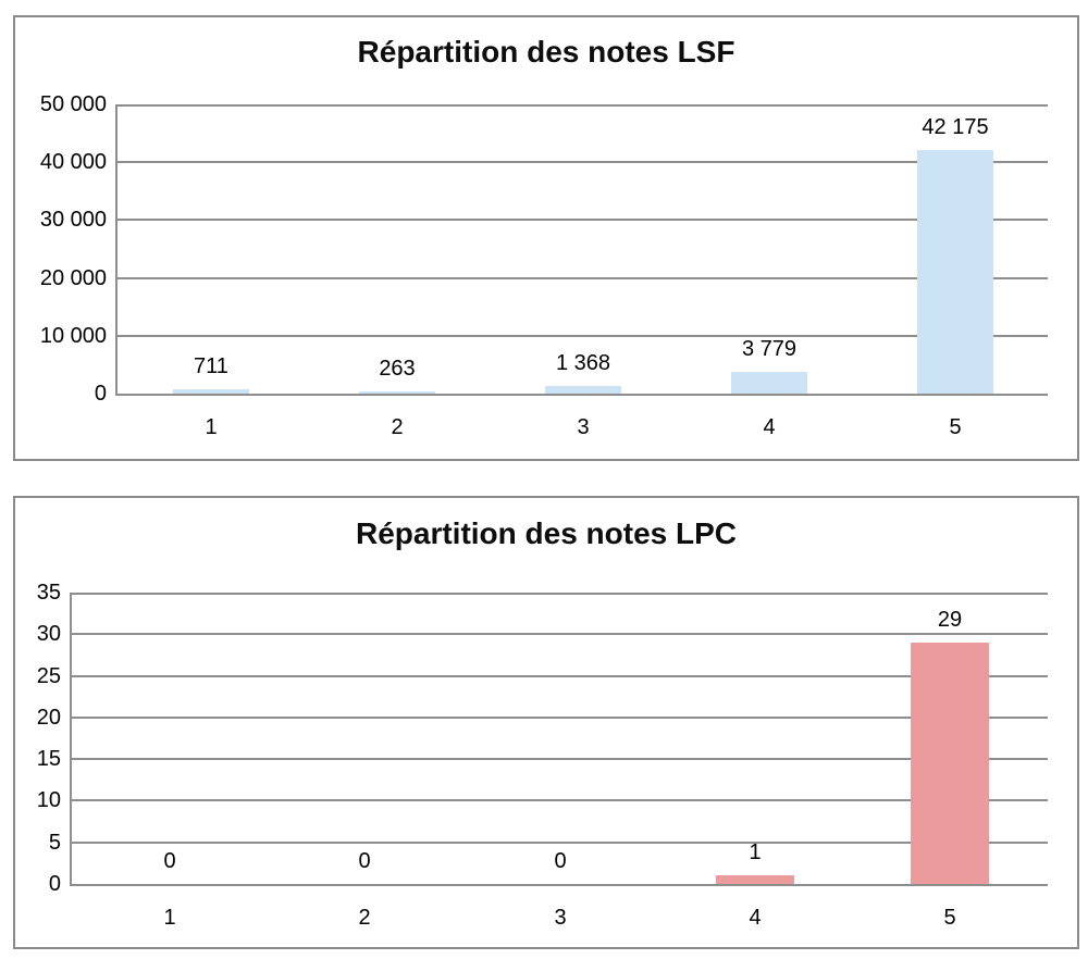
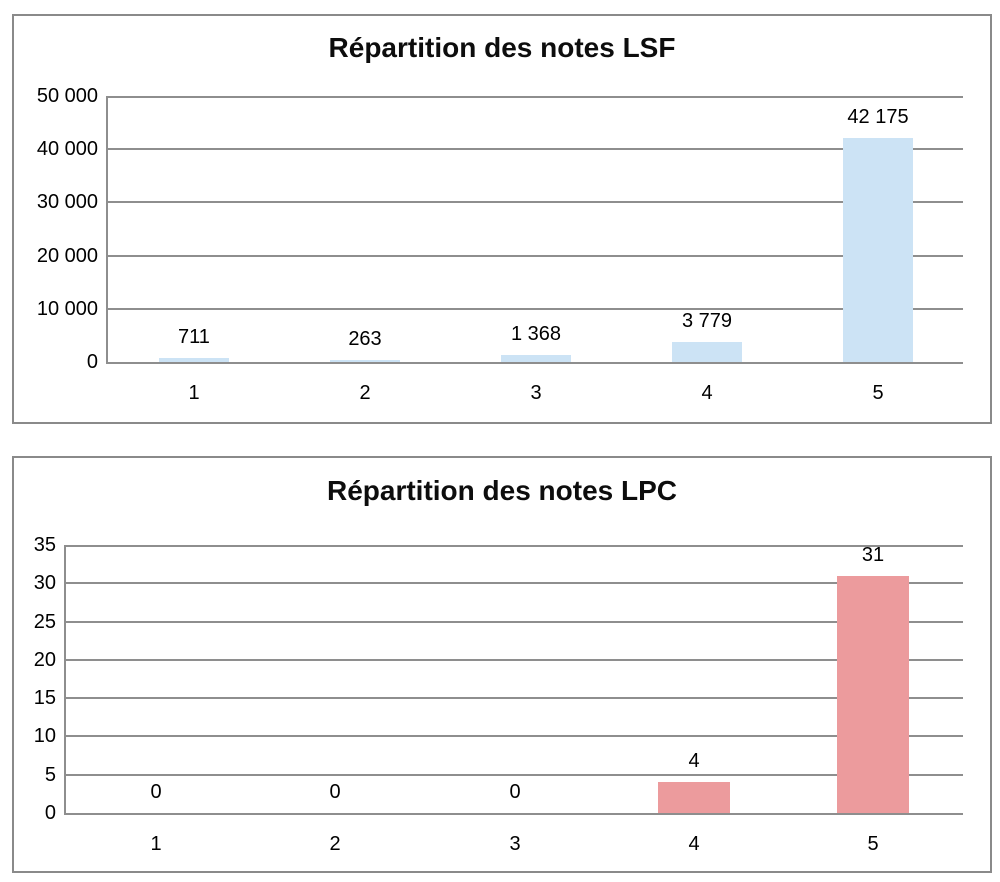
Répartition des notes LPC/4: 1 -> 4
Répartition des notes LPC/5: 29 -> 31
